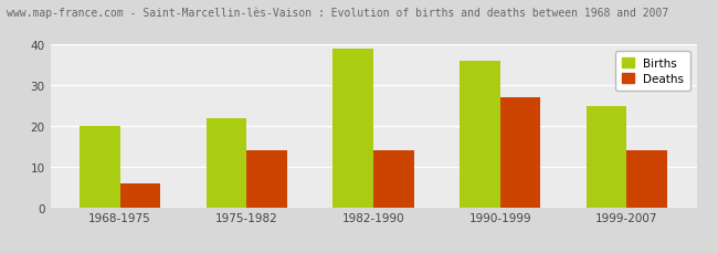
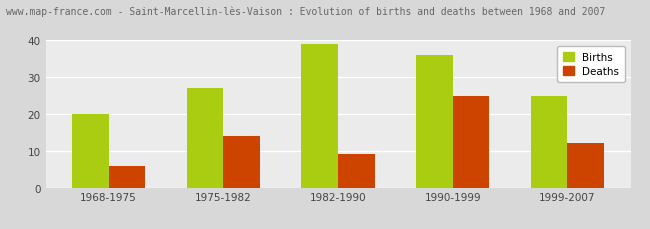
Births/1975-1982: 22 -> 27
Deaths/1982-1990: 14 -> 9
Deaths/1990-1999: 27 -> 25
Deaths/1999-2007: 14 -> 12
